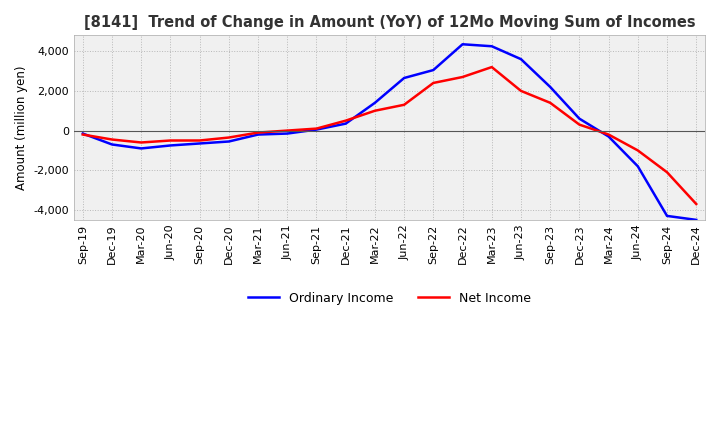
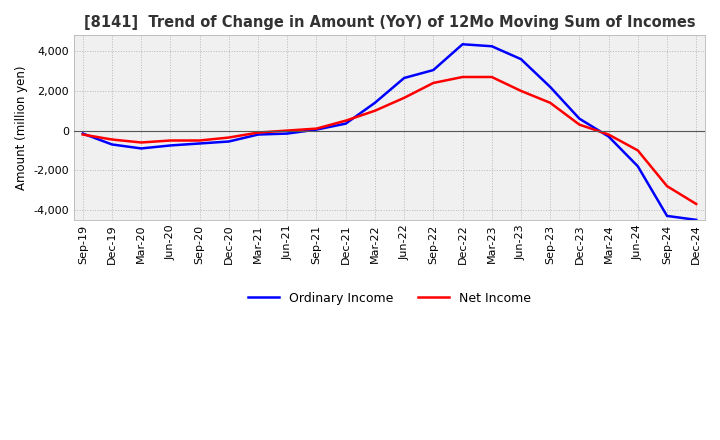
Net Income/Jun-22: 1,300 -> 1,600
Net Income/Mar-23: 3,200 -> 2,700
Net Income/Sep-24: -2,100 -> -2,800
